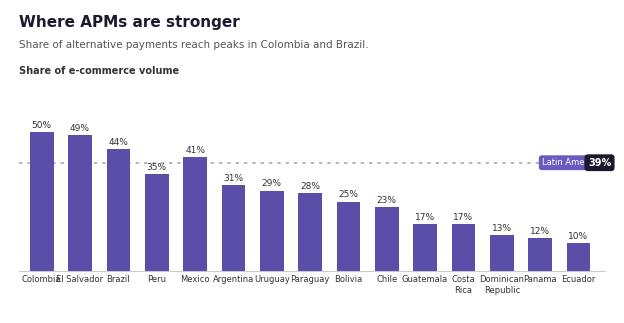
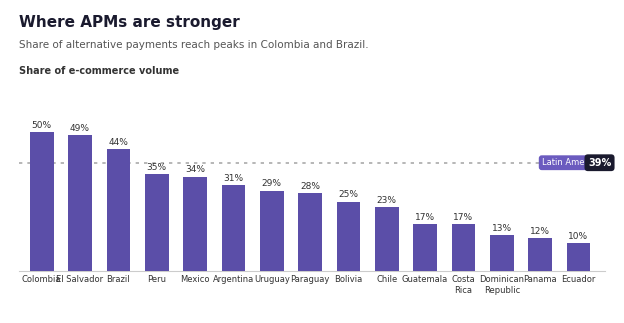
Mexico: 41% -> 34%
